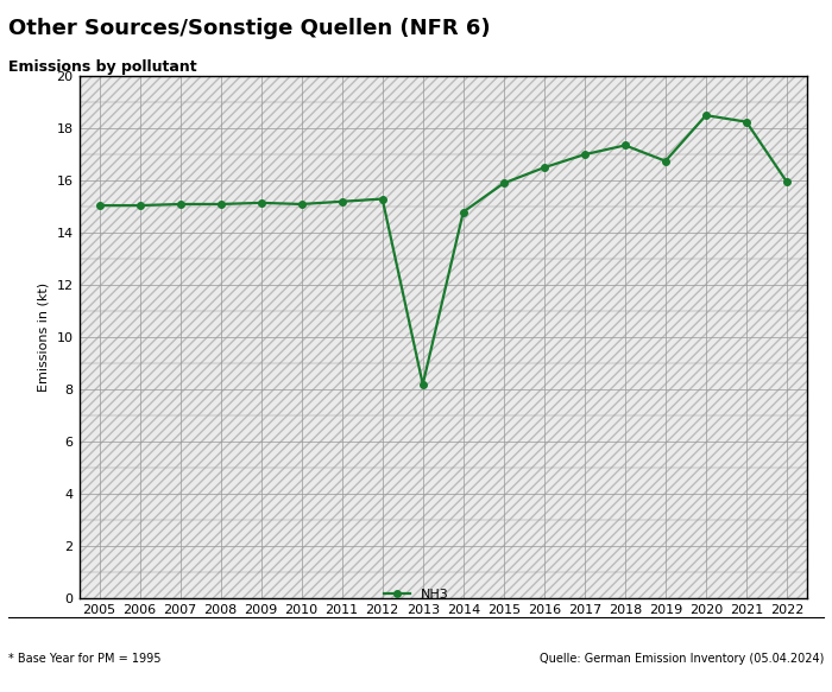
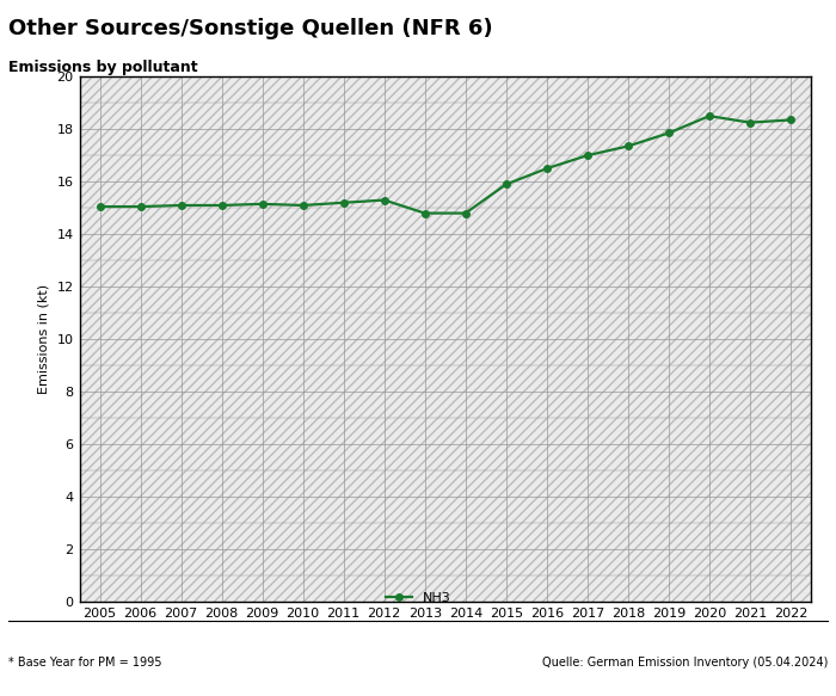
2013: 8.20 -> 14.80
2019: 16.75 -> 17.85
2022: 15.95 -> 18.35
